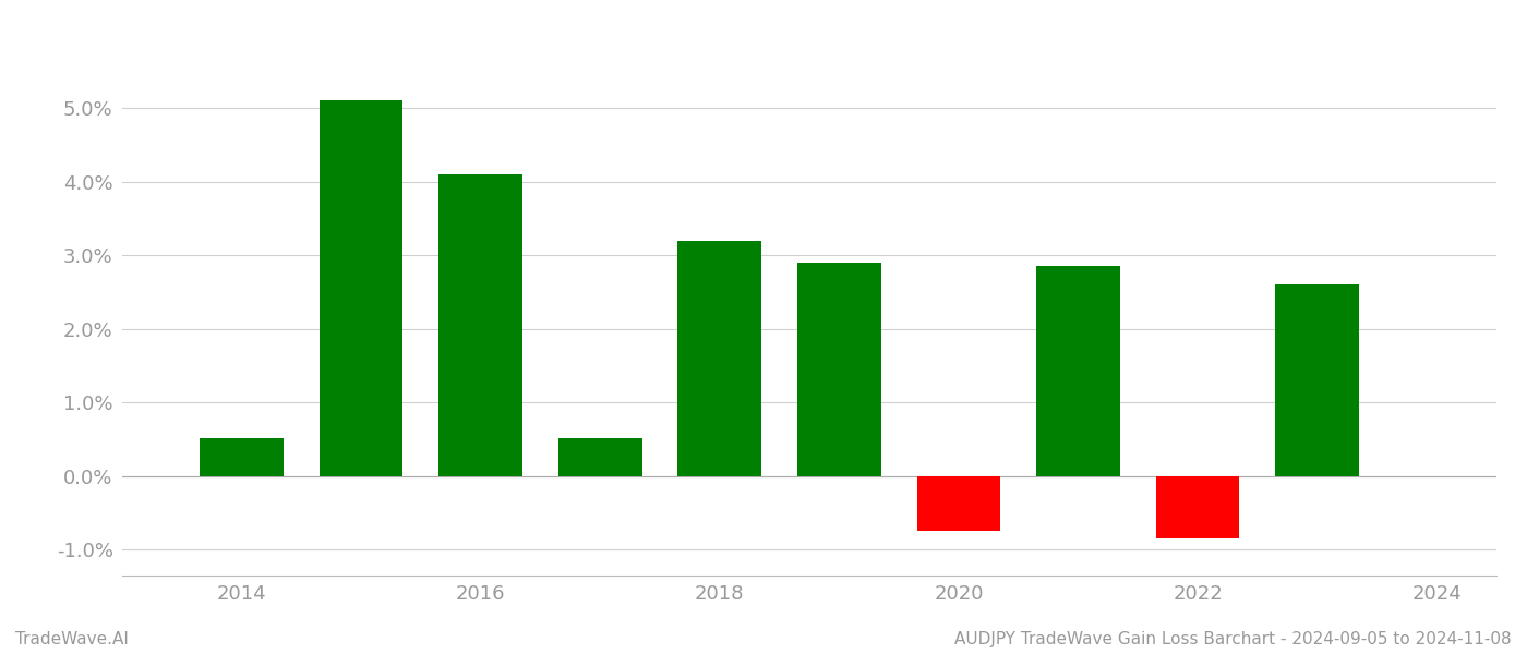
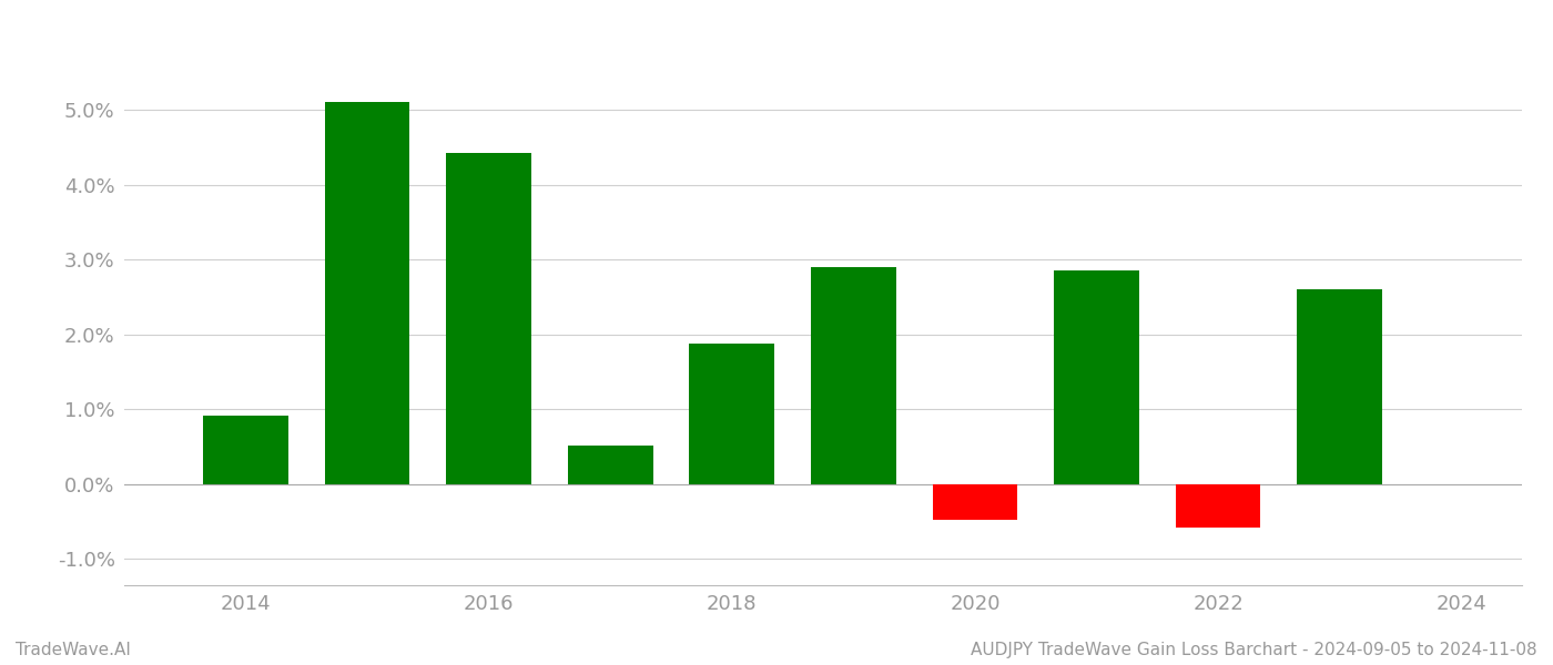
2014: 0.52% -> 0.92%
2016: 4.10% -> 4.42%
2018: 3.20% -> 1.88%
2020: -0.75% -> -0.48%
2022: -0.85% -> -0.58%
